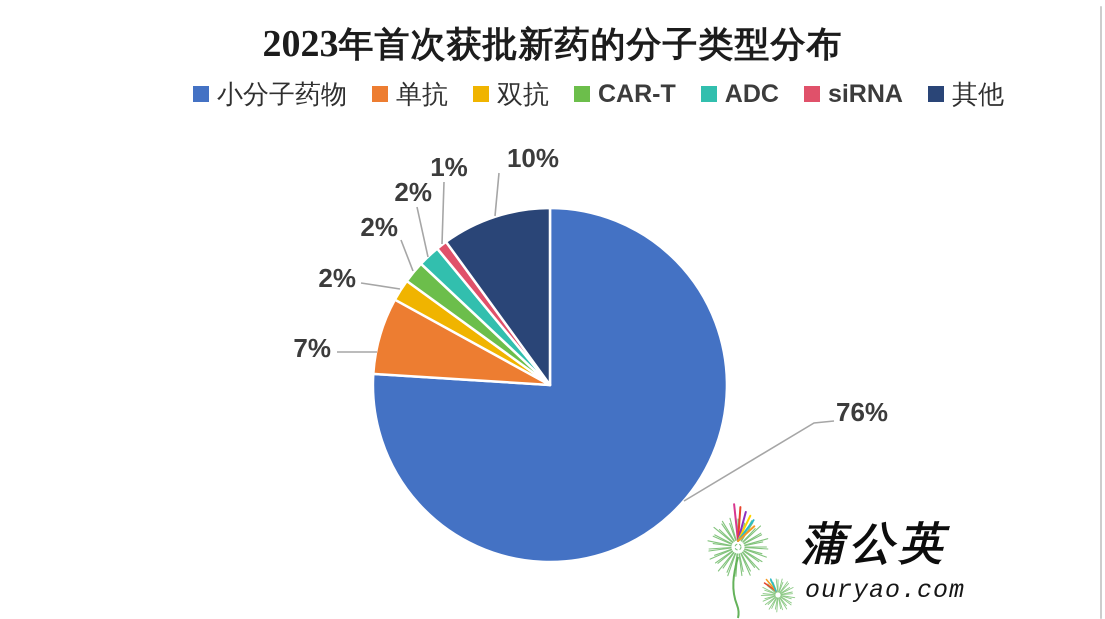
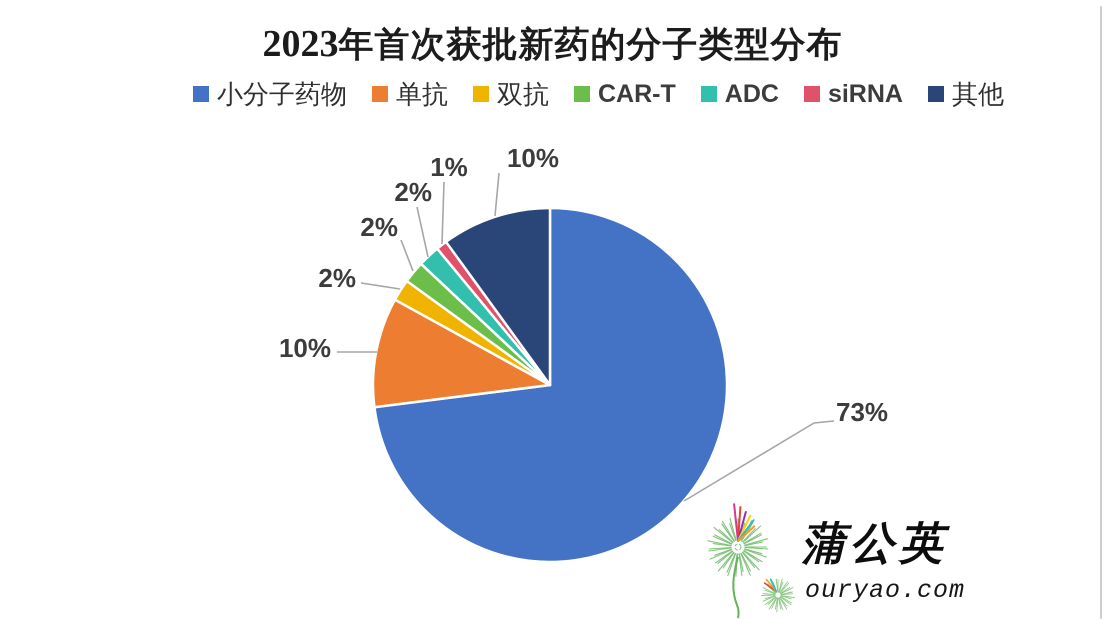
小分子药物: 76% -> 73%
单抗: 7% -> 10%
